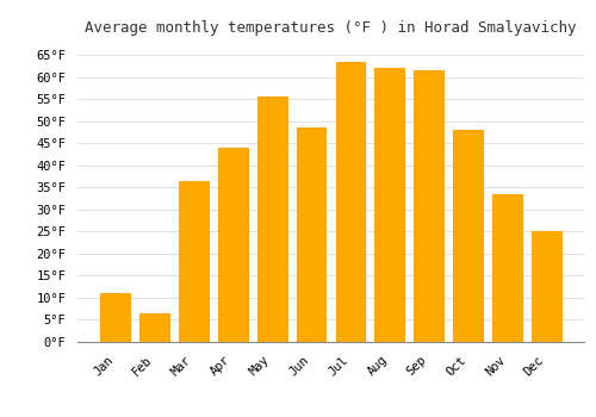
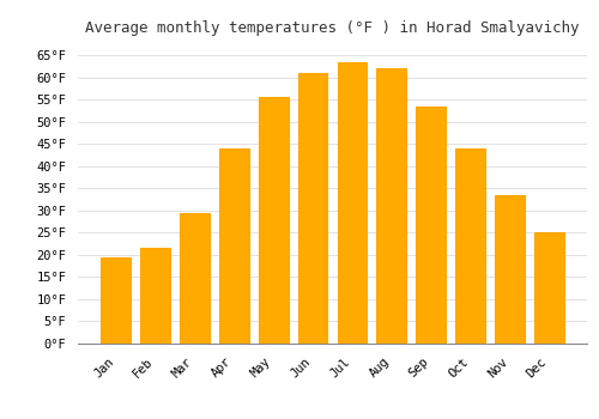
Jan: 11.0°F -> 19.5°F
Feb: 6.5°F -> 21.5°F
Mar: 36.5°F -> 29.5°F
Jun: 48.5°F -> 61.0°F
Sep: 61.5°F -> 53.5°F
Oct: 48.0°F -> 44.0°F
